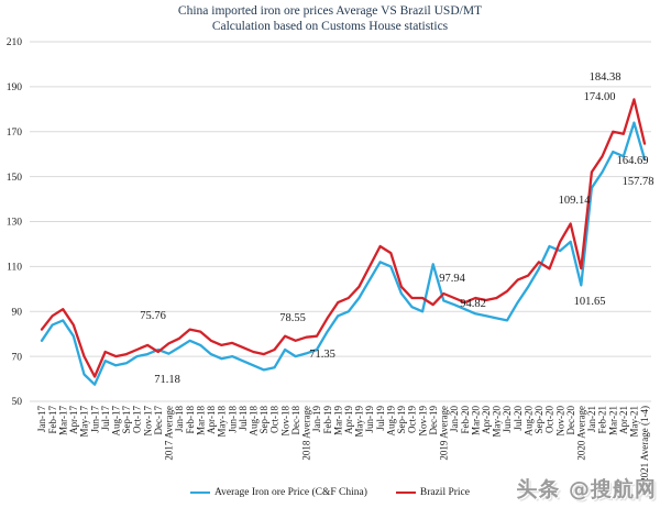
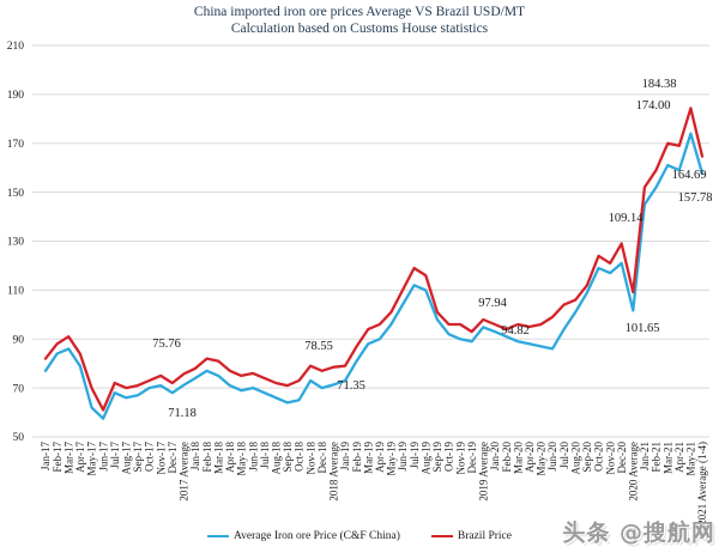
Average Iron ore Price (C&F China)/Dec-17: 73 -> 68
Average Iron ore Price (C&F China)/Dec-19: 111 -> 89
Brazil Price/Oct-20: 109 -> 124
